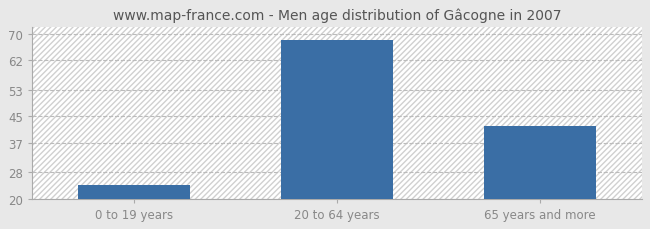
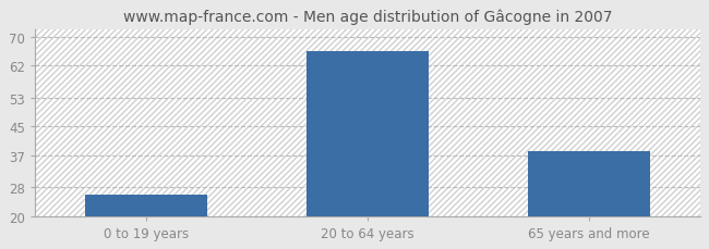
0 to 19 years: 24 -> 26
20 to 64 years: 68 -> 66
65 years and more: 42 -> 38
